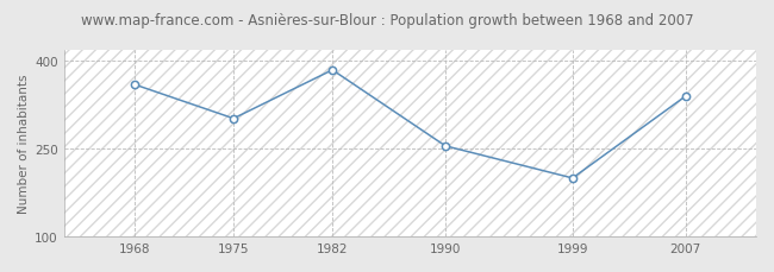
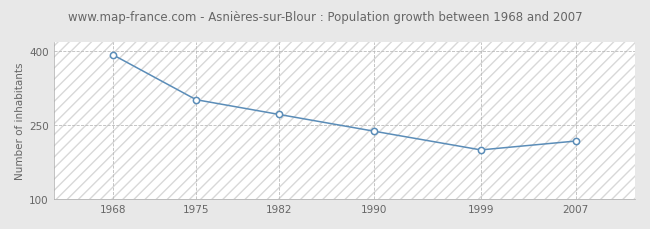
1968: 360 -> 393
1982: 385 -> 272
1990: 255 -> 238
2007: 340 -> 218
